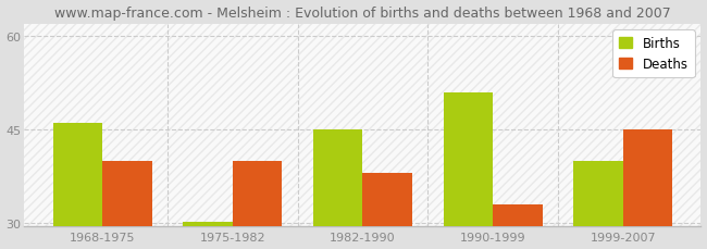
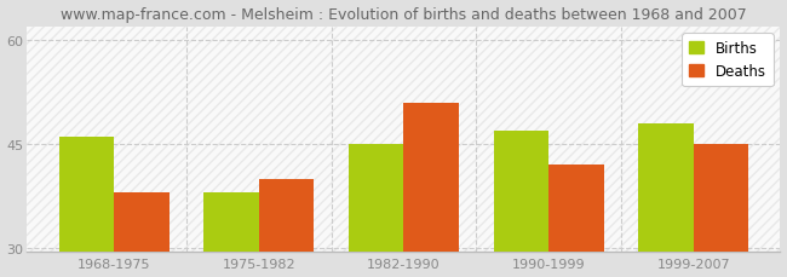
Deaths/1968-1975: 40 -> 38
Births/1975-1982: 30.2 -> 38.0
Deaths/1982-1990: 38 -> 51
Births/1990-1999: 51.0 -> 47.0
Deaths/1990-1999: 33 -> 42
Births/1999-2007: 40.0 -> 48.0
